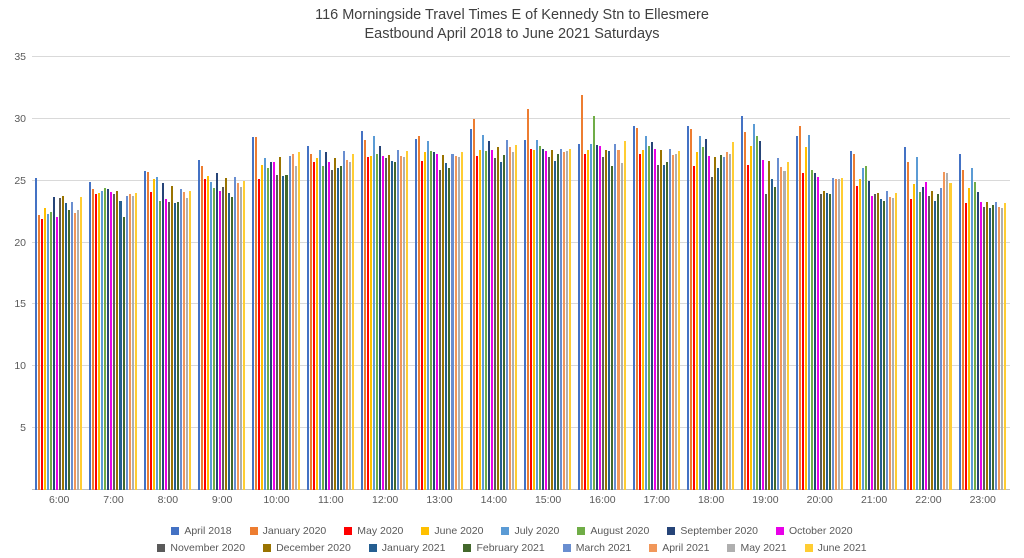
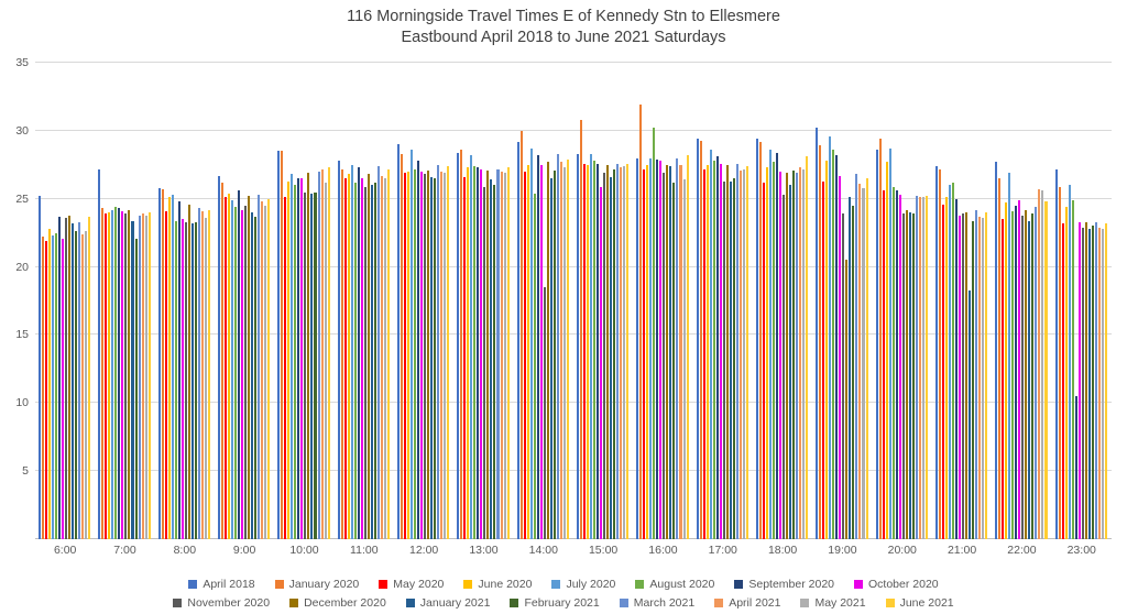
April 2018/7:00: 24.9 -> 27.2
August 2020/14:00: 27.4 -> 25.4
November 2020/14:00: 26.8 -> 18.5
October 2020/15:00: 27.4 -> 25.9
December 2020/19:00: 26.6 -> 20.5
January 2021/21:00: 23.5 -> 18.3
September 2020/23:00: 24.1 -> 10.5
